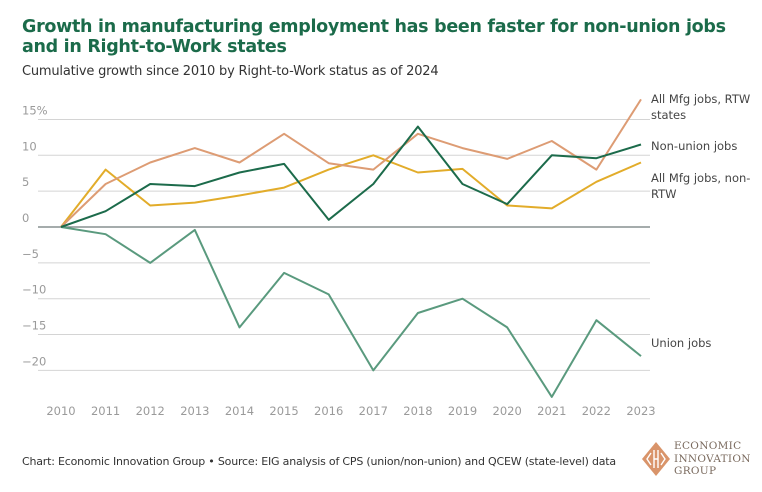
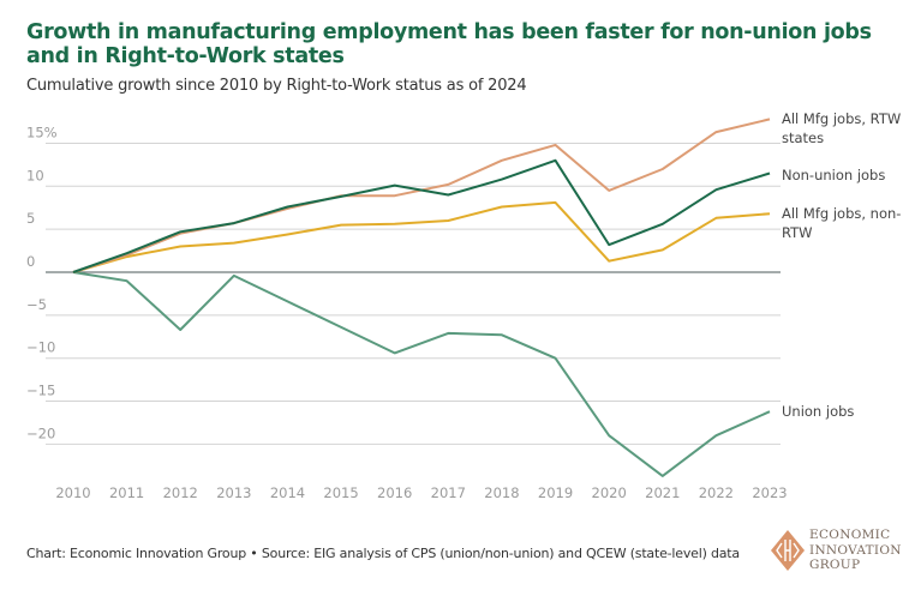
All Mfg jobs, RTW states/2011: 6% -> 2%
All Mfg jobs, non-RTW/2011: 8% -> 2%
All Mfg jobs, RTW states/2012: 9% -> 4%
Non-union jobs/2012: 6% -> 5%
Union jobs/2012: -5% -> -7%
All Mfg jobs, RTW states/2013: 11% -> 6%
All Mfg jobs, RTW states/2014: 9% -> 7%
Union jobs/2014: -14% -> -3%
All Mfg jobs, RTW states/2015: 13% -> 9%
Non-union jobs/2016: 1% -> 10%
All Mfg jobs, non-RTW/2016: 8% -> 6%
All Mfg jobs, RTW states/2017: 8% -> 10%
Non-union jobs/2017: 6% -> 9%
All Mfg jobs, non-RTW/2017: 10% -> 6%
Union jobs/2017: -20% -> -7%
Non-union jobs/2018: 14% -> 11%
Union jobs/2018: -12% -> -7%
All Mfg jobs, RTW states/2019: 11% -> 15%
Non-union jobs/2019: 6% -> 13%
All Mfg jobs, non-RTW/2020: 3% -> 1%
Union jobs/2020: -14% -> -19%
Non-union jobs/2021: 10% -> 6%
All Mfg jobs, RTW states/2022: 8% -> 16%
Union jobs/2022: -13% -> -19%
All Mfg jobs, non-RTW/2023: 9% -> 7%
Union jobs/2023: -18% -> -16%
